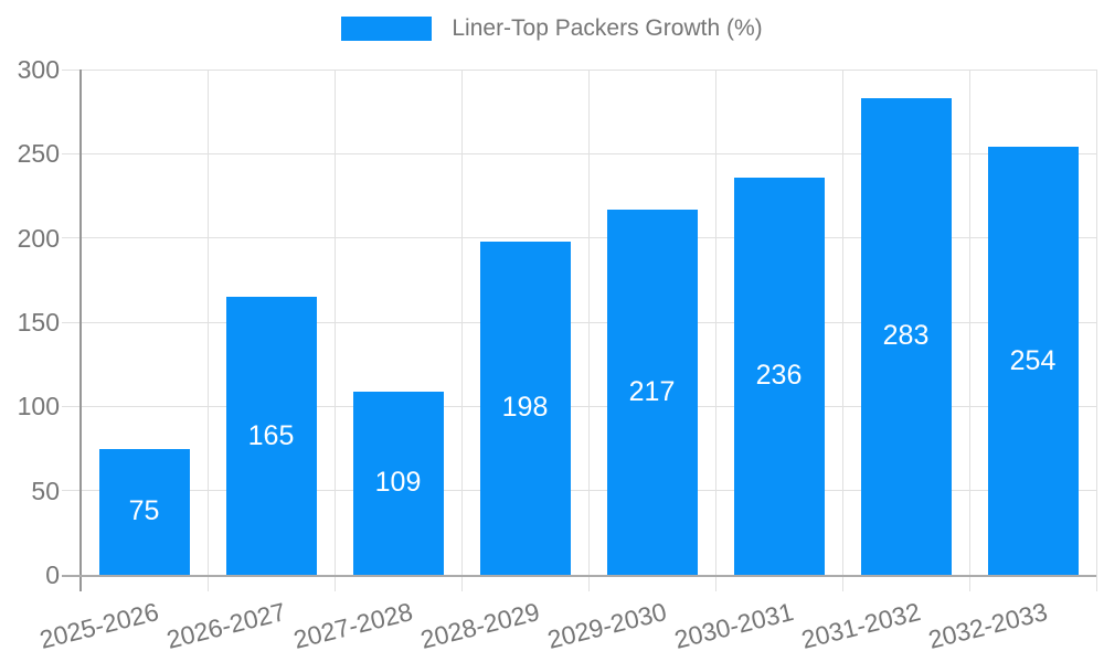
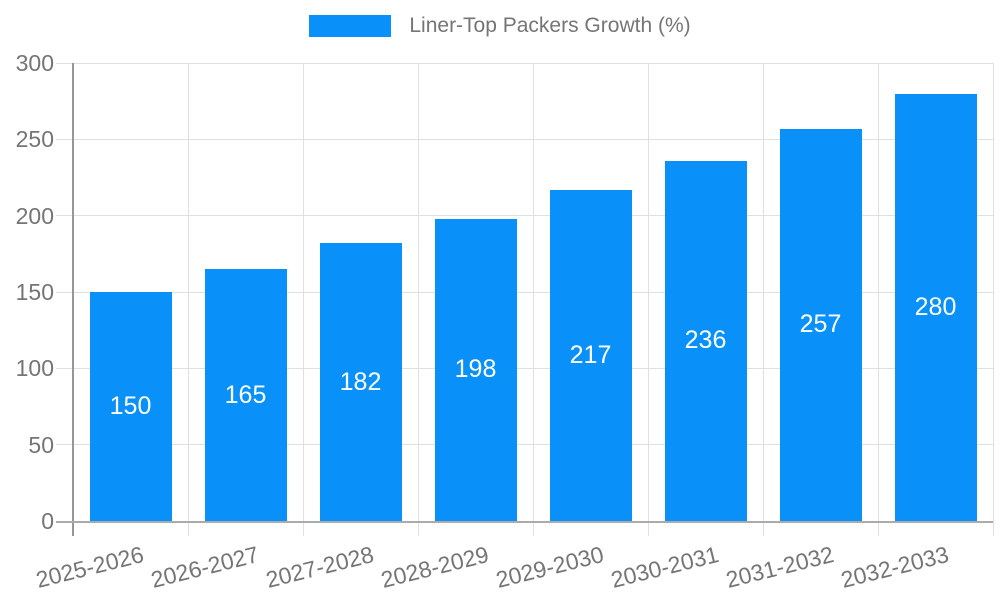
2025-2026: 75 -> 150
2027-2028: 109 -> 182
2031-2032: 283 -> 257
2032-2033: 254 -> 280
